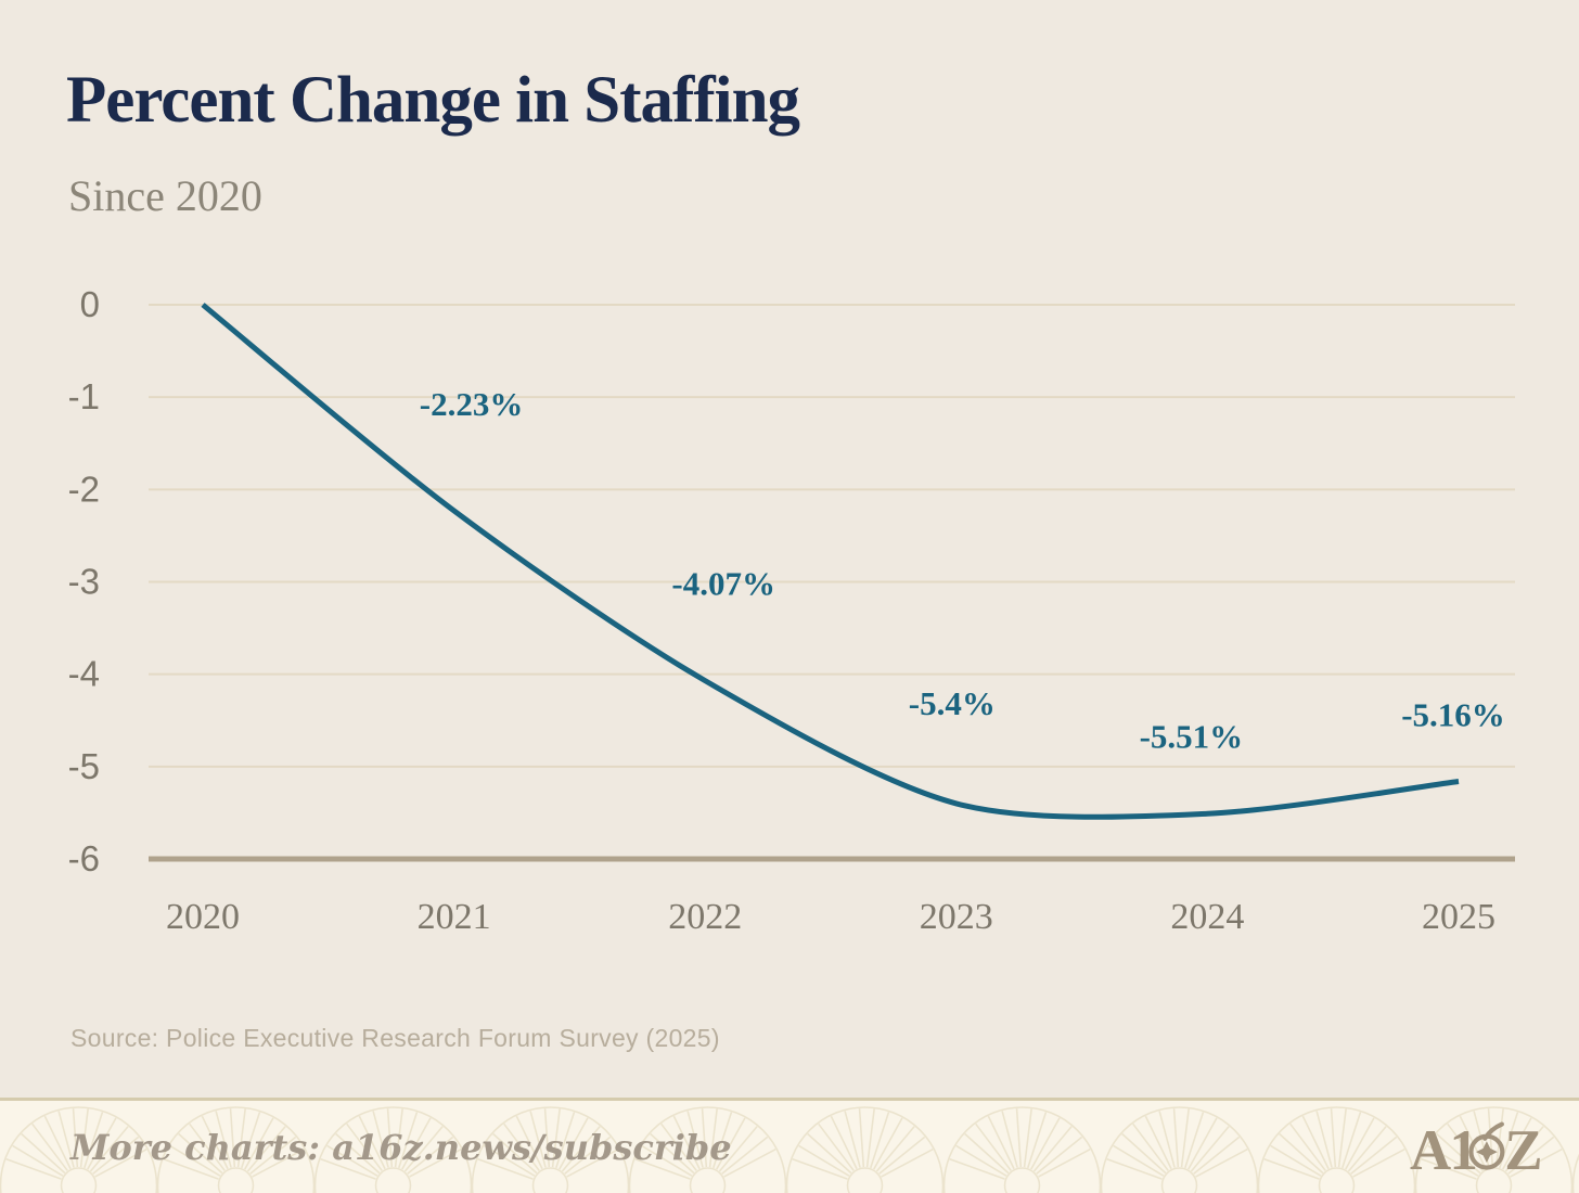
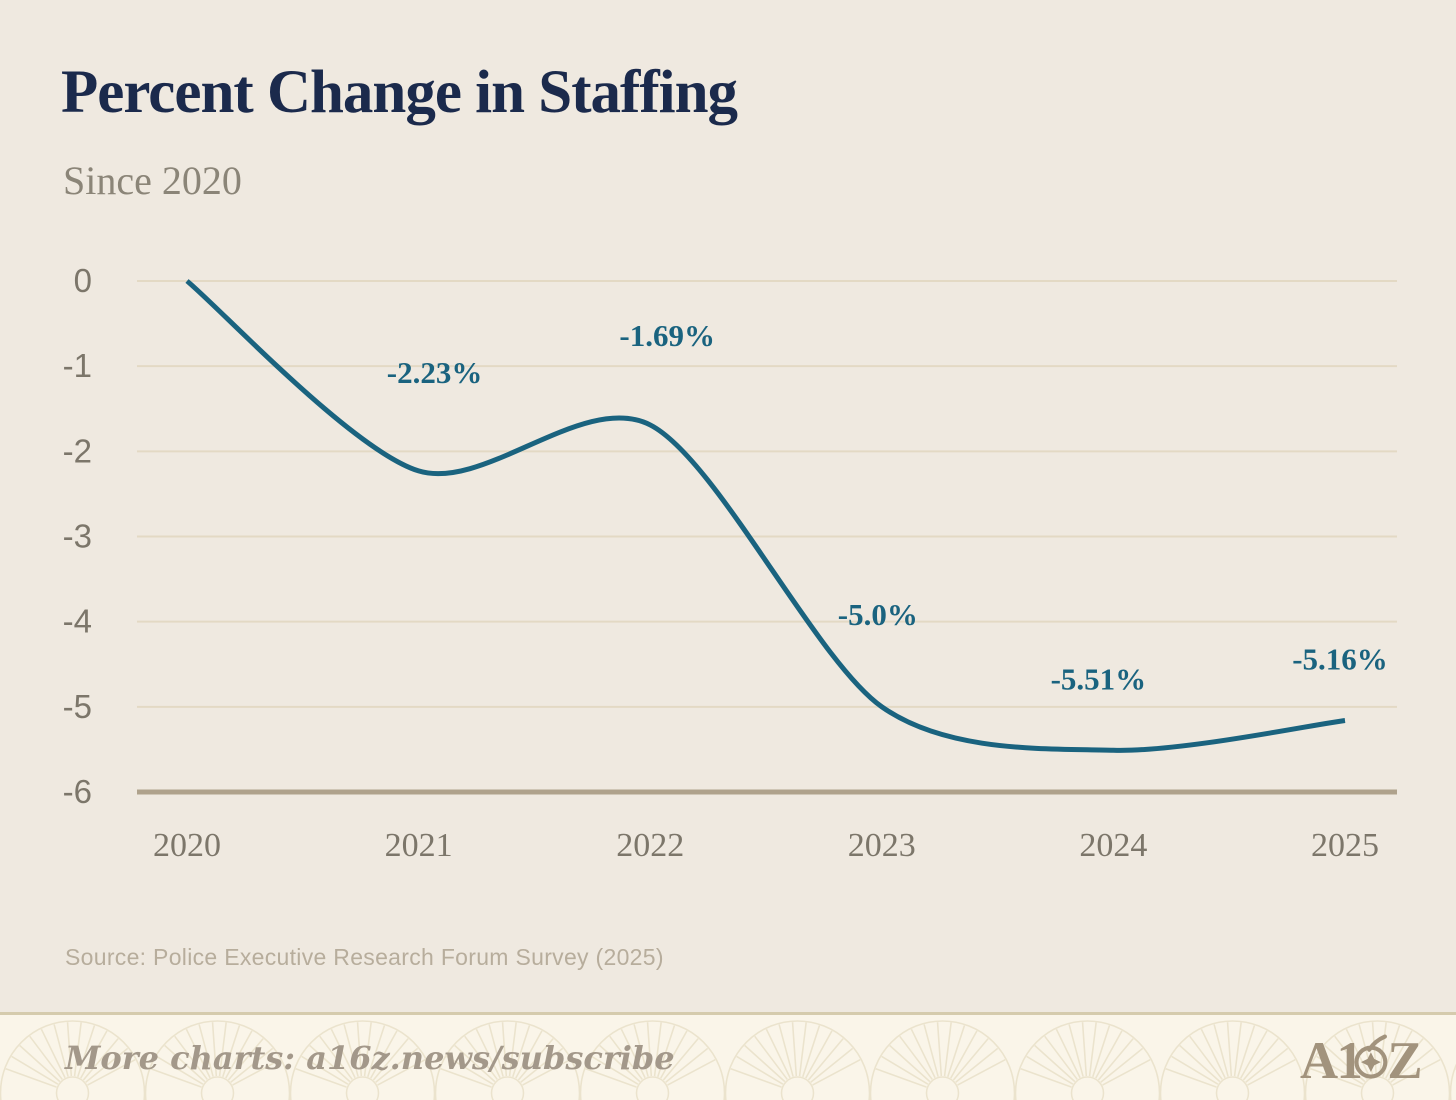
2022: -4.07% -> -1.69%
2023: -5.4% -> -5.0%
